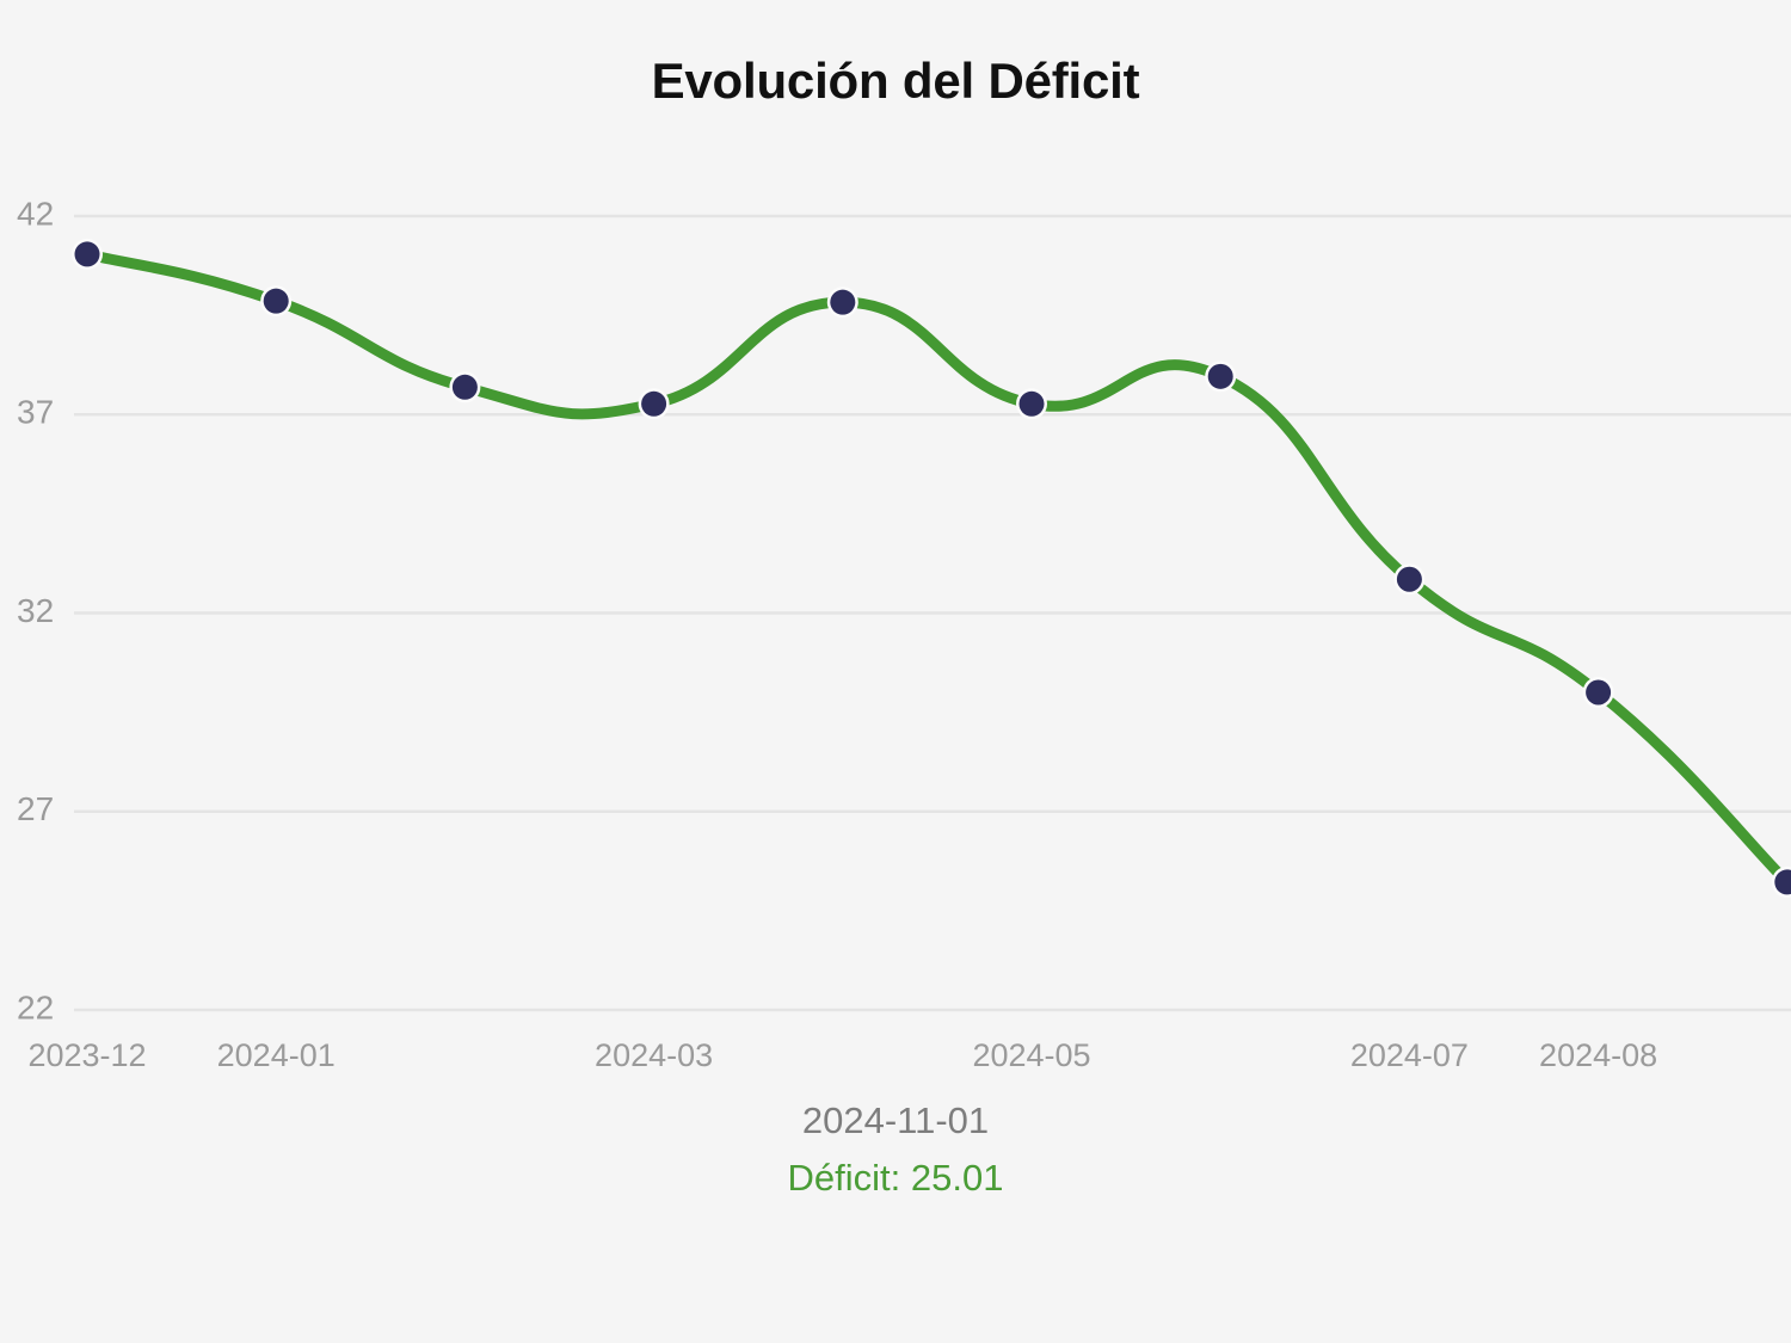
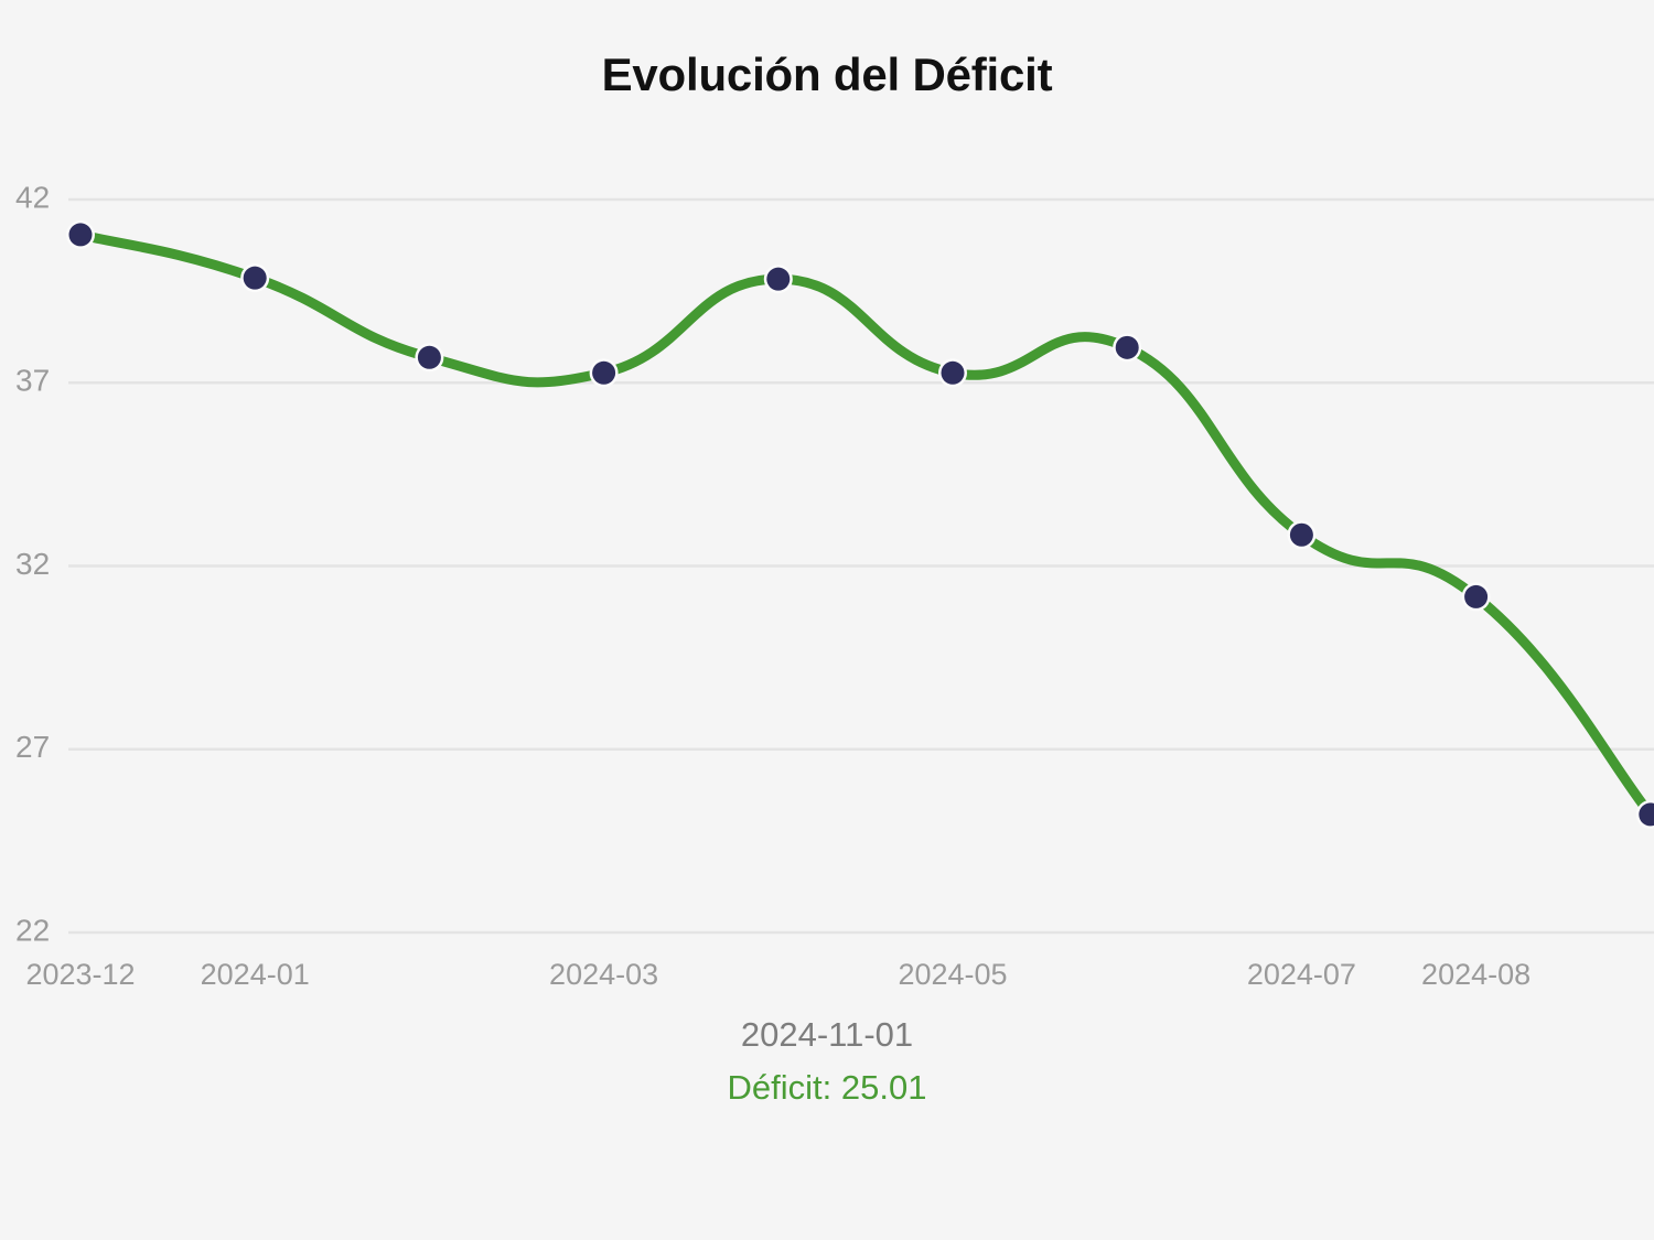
2024-08: 30.0 -> 31.2
